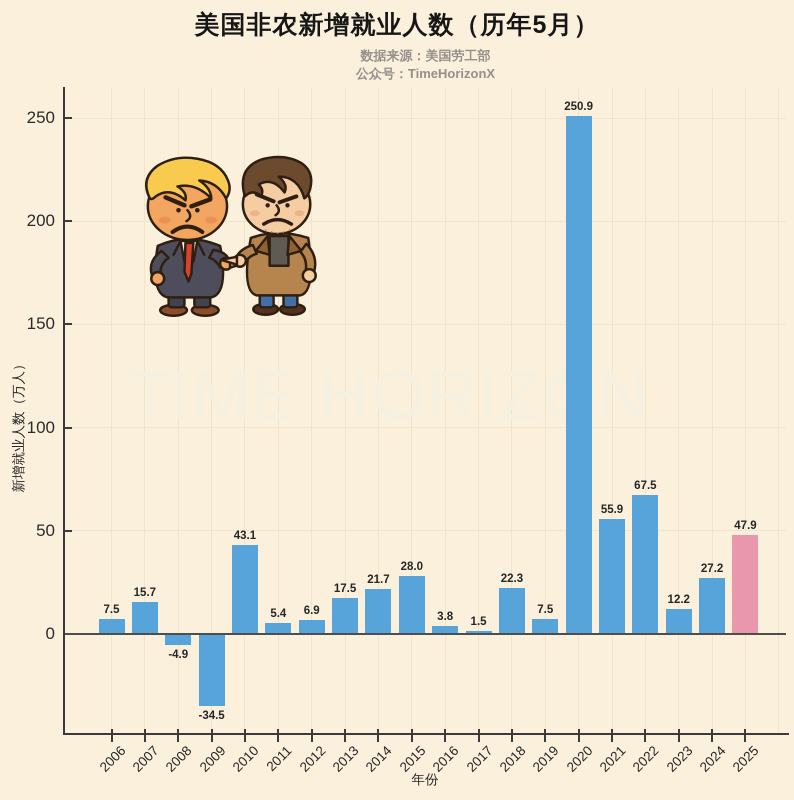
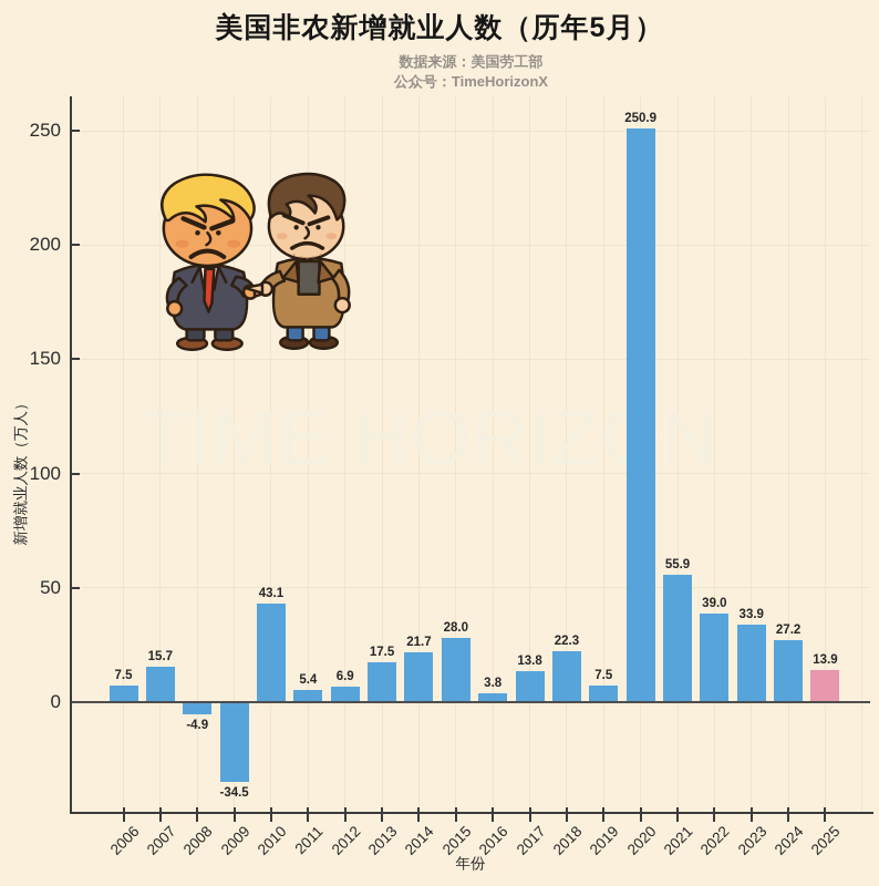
2017: 1.5 -> 13.8
2022: 67.5 -> 39.0
2023: 12.2 -> 33.9
2025: 47.9 -> 13.9
